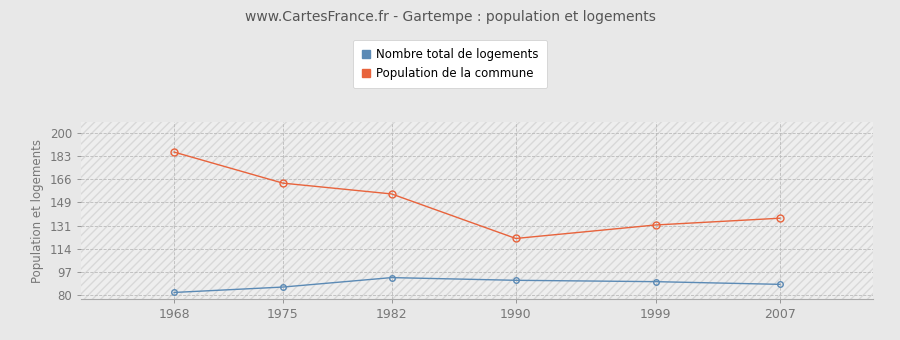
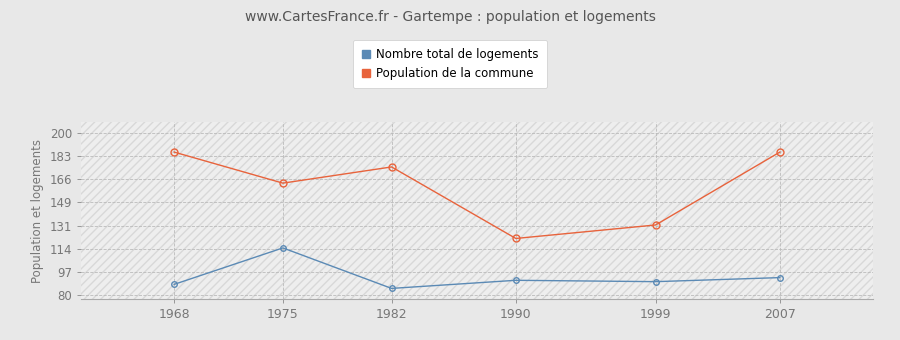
Nombre total de logements/1968: 82 -> 88
Nombre total de logements/1975: 86 -> 115
Nombre total de logements/1982: 93 -> 85
Population de la commune/1982: 155 -> 175
Nombre total de logements/2007: 88 -> 93
Population de la commune/2007: 137 -> 186
